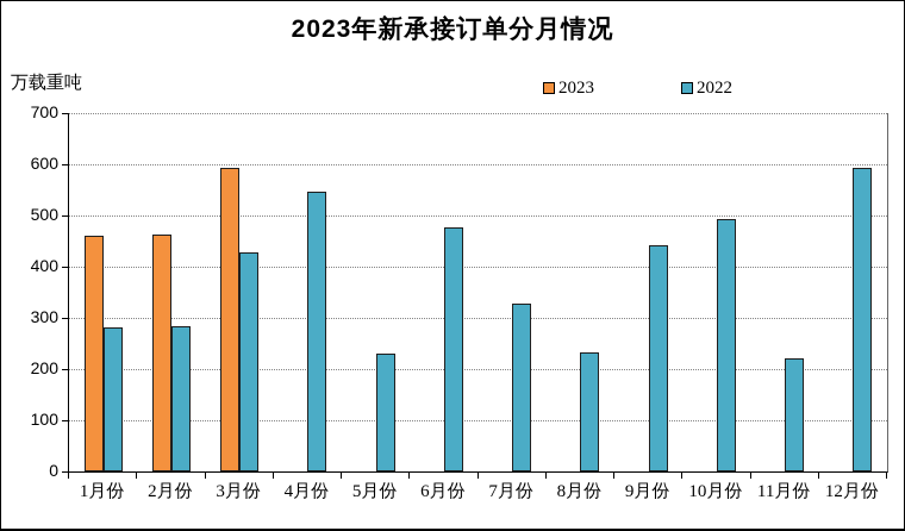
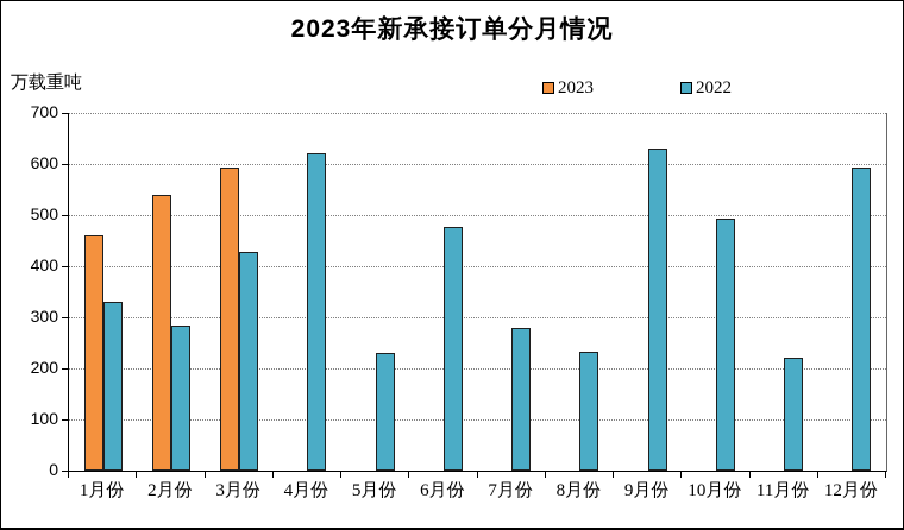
2022/1月份: 280 -> 330
2023/2月份: 460 -> 540
2022/4月份: 550 -> 620
2022/7月份: 330 -> 280
2022/9月份: 440 -> 630
